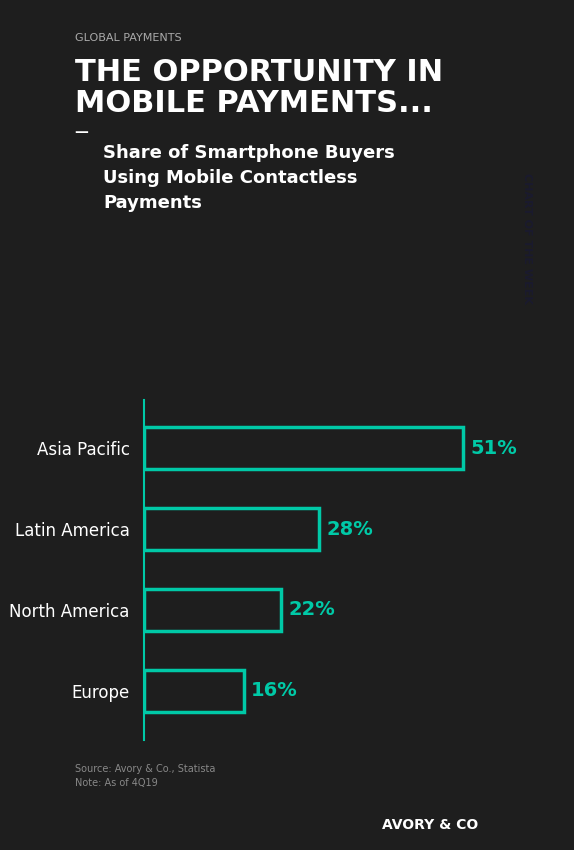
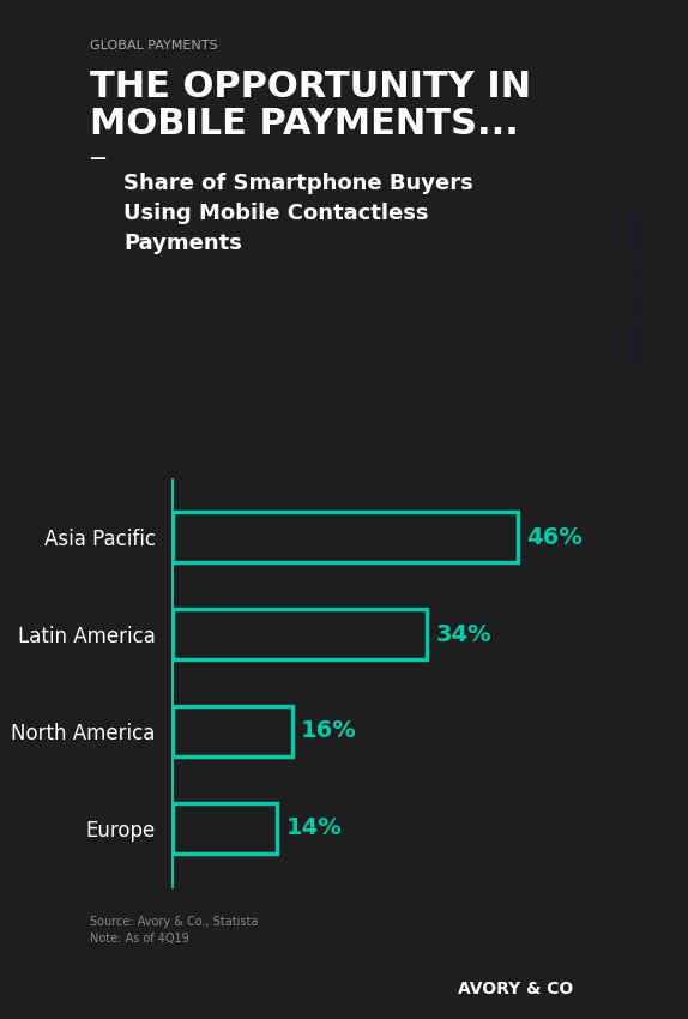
Asia Pacific: 51% -> 46%
Latin America: 28% -> 34%
North America: 22% -> 16%
Europe: 16% -> 14%
